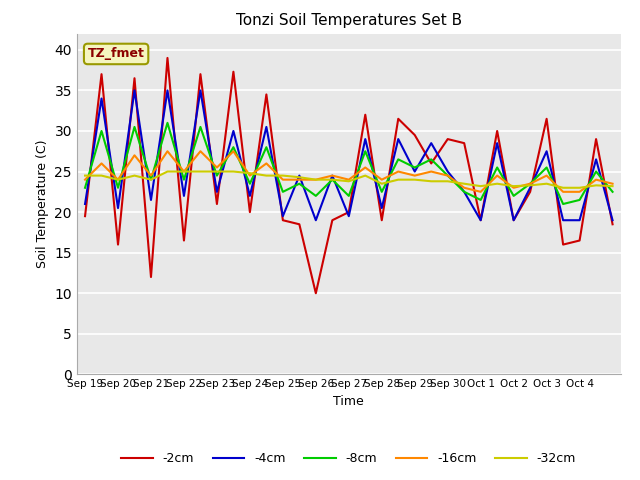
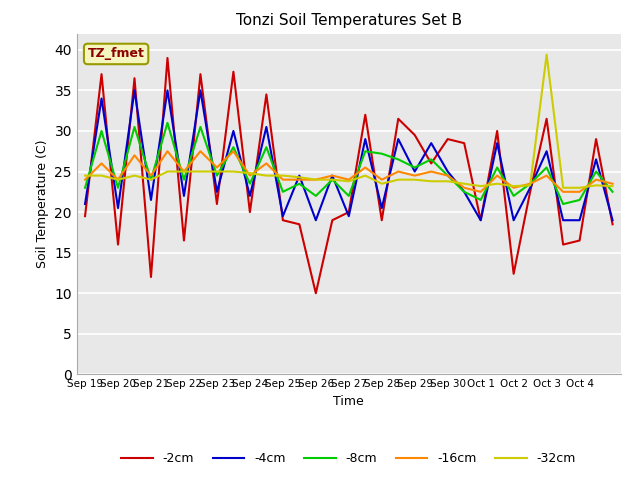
-8cm/Sep 28: 22.5 -> 27.2
-2cm/Oct 2: 19.0 -> 12.4
-32cm/Oct 3: 23.5 -> 39.4
